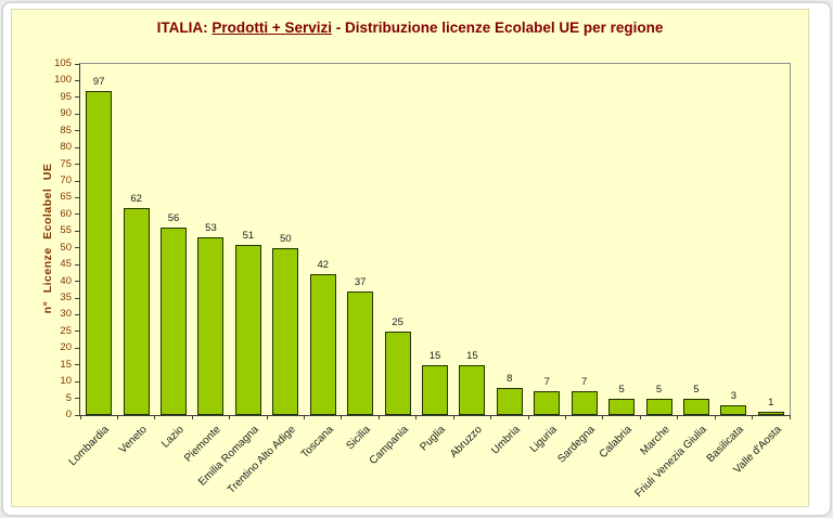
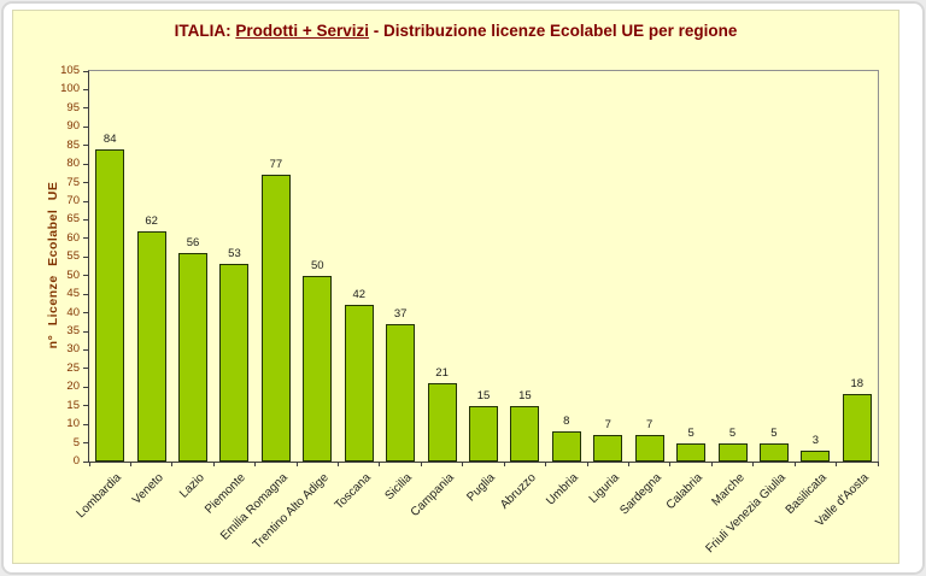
Lombardia: 97 -> 84
Emilia Romagna: 51 -> 77
Campania: 25 -> 21
Valle d'Aosta: 1 -> 18
